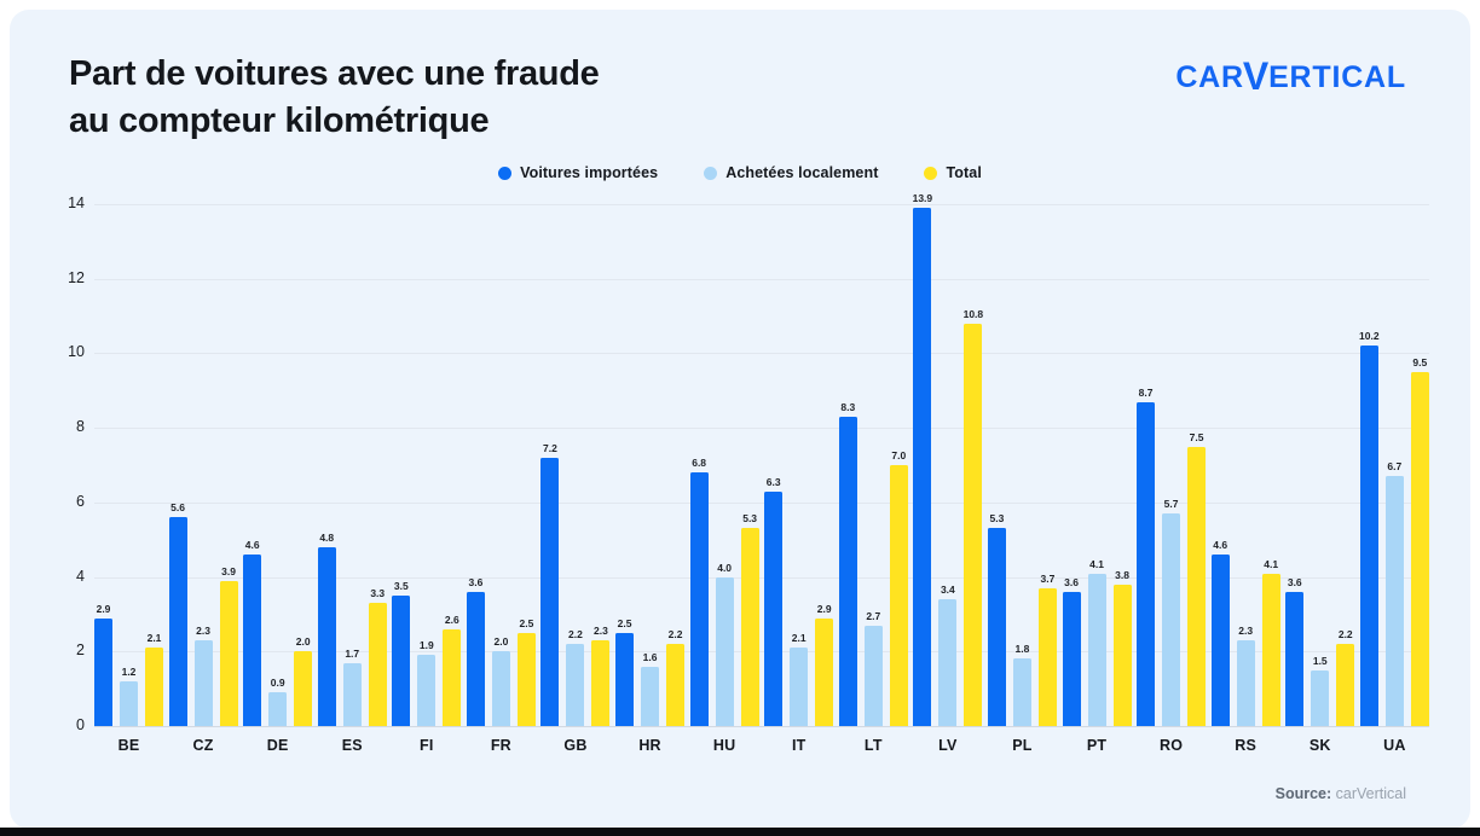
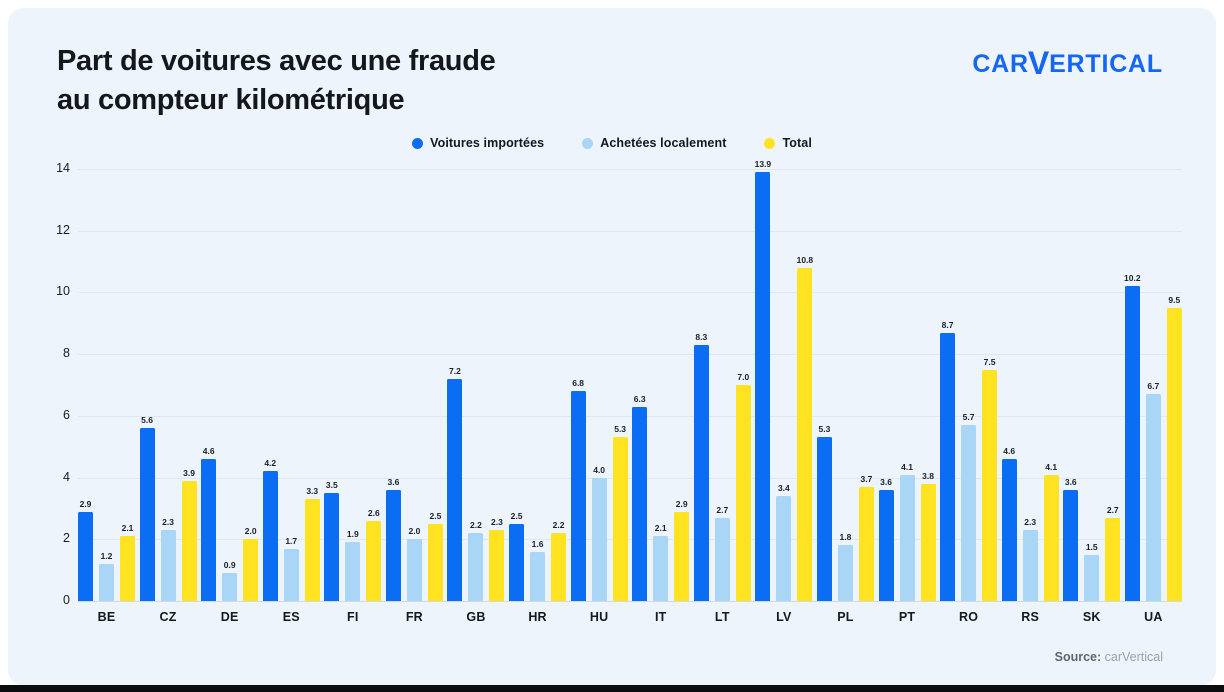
Voitures importées/ES: 4.8 -> 4.2
Total/SK: 2.2 -> 2.7
